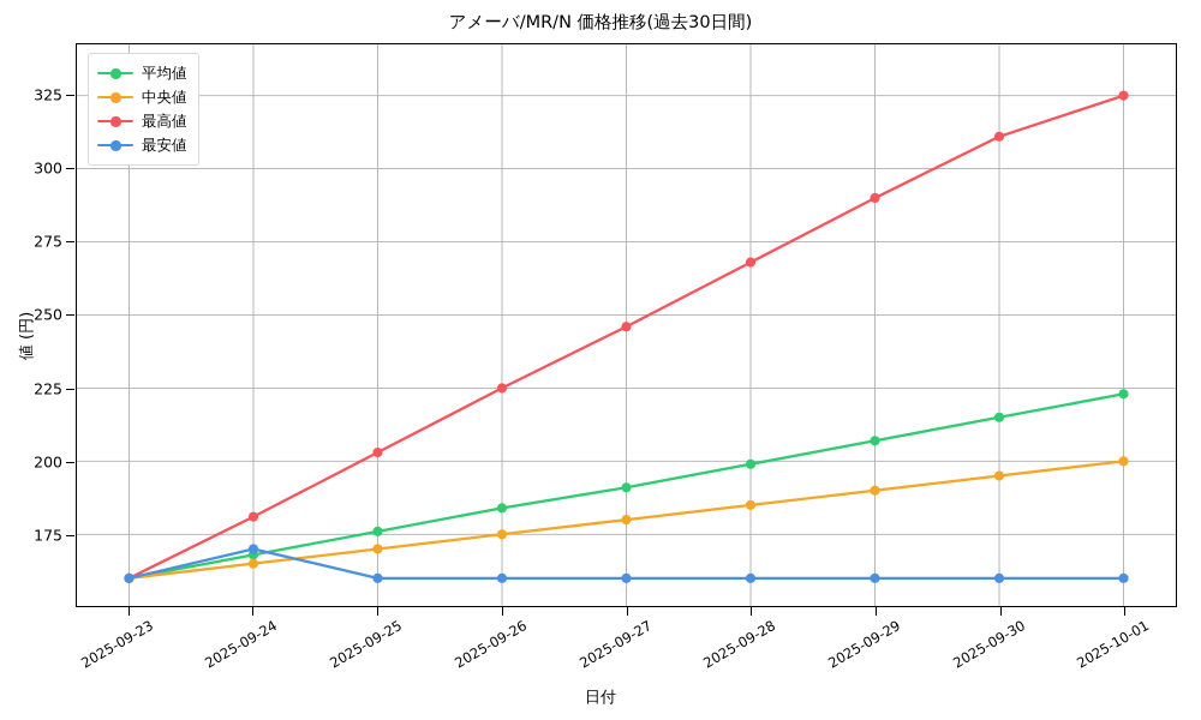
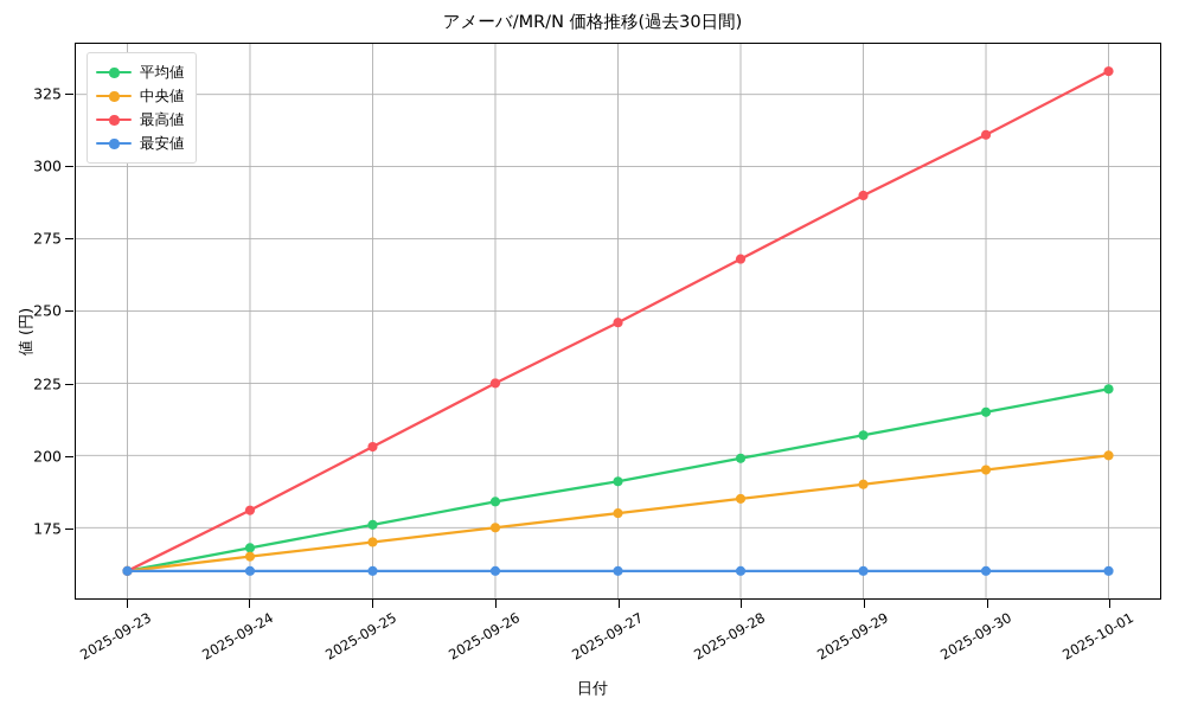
最安値/2025-09-24: 170 -> 160
最高値/2025-10-01: 325 -> 333
